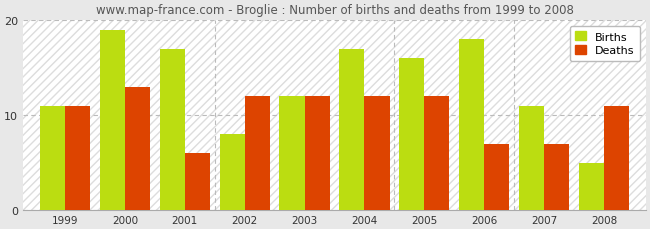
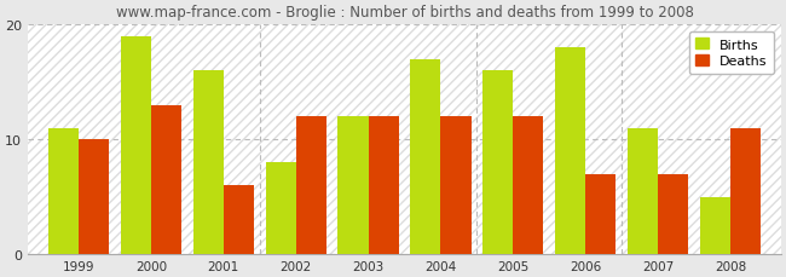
Deaths/1999: 11 -> 10
Births/2001: 17 -> 16
